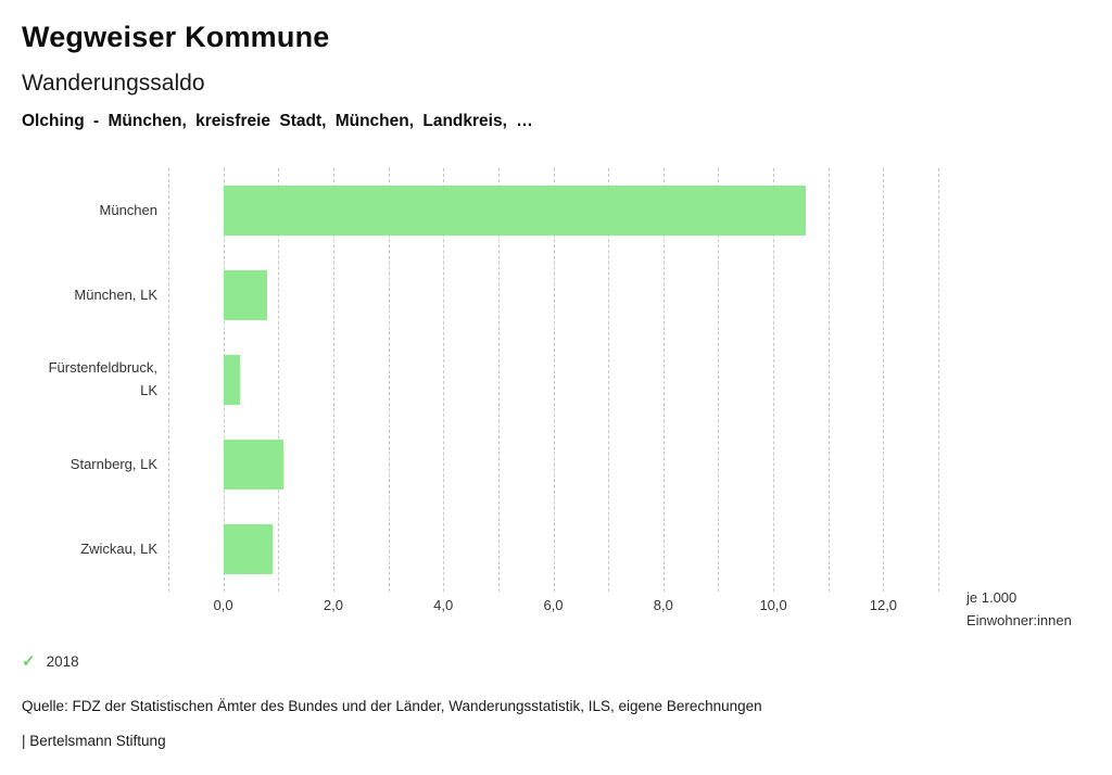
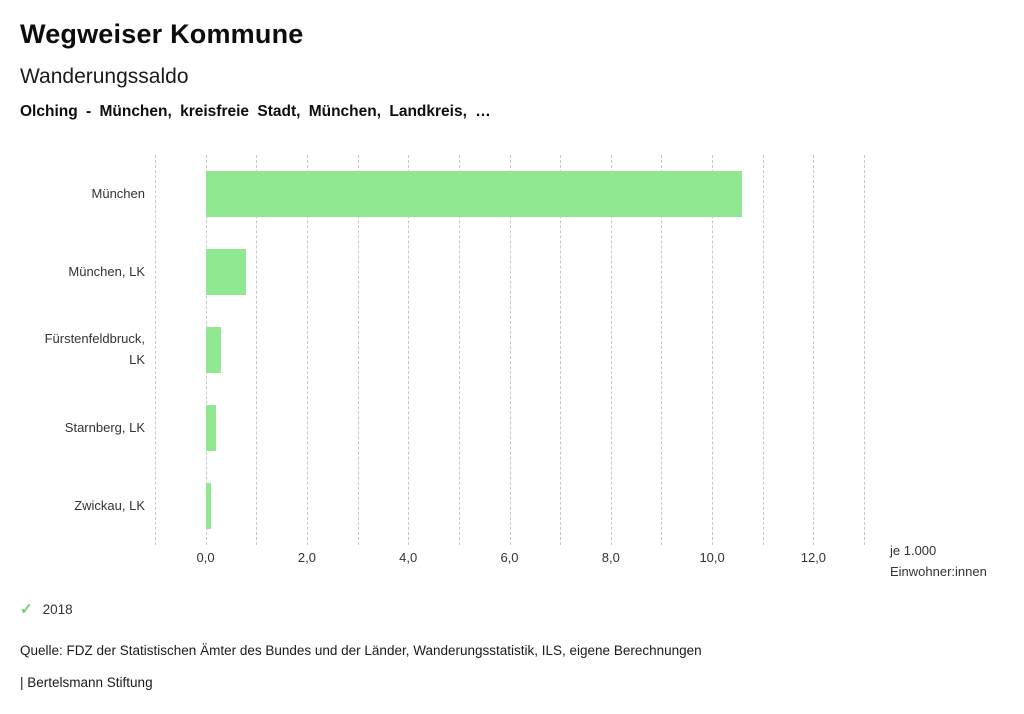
Starnberg, LK: 1,1 -> 0,2
Zwickau, LK: 0,9 -> 0,1
